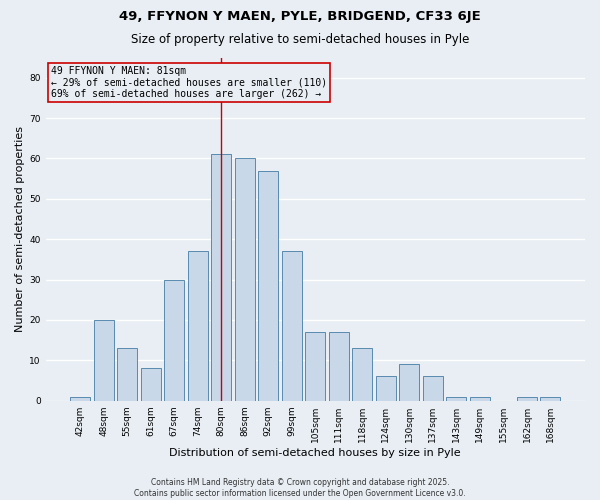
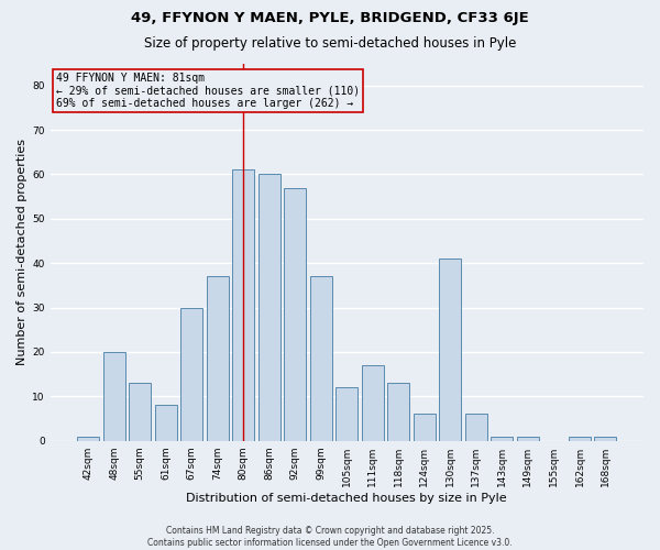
105sqm: 17 -> 12
130sqm: 9 -> 41
